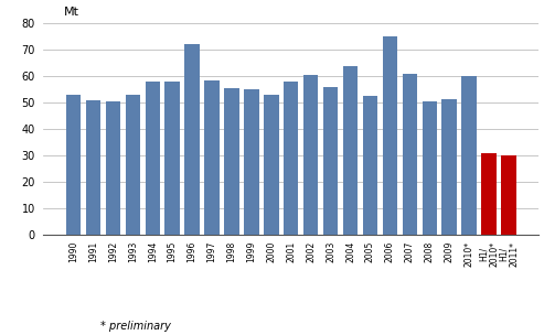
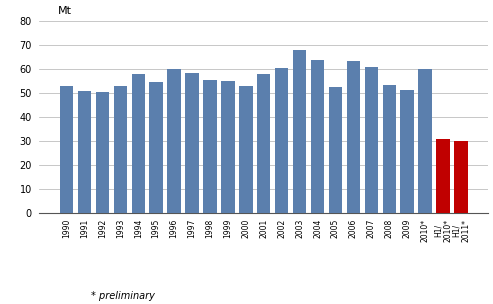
1995: 58.0 -> 54.5
1996: 72.0 -> 60.0
2003: 56.0 -> 68.0
2006: 75.0 -> 63.5
2008: 50.5 -> 53.5
